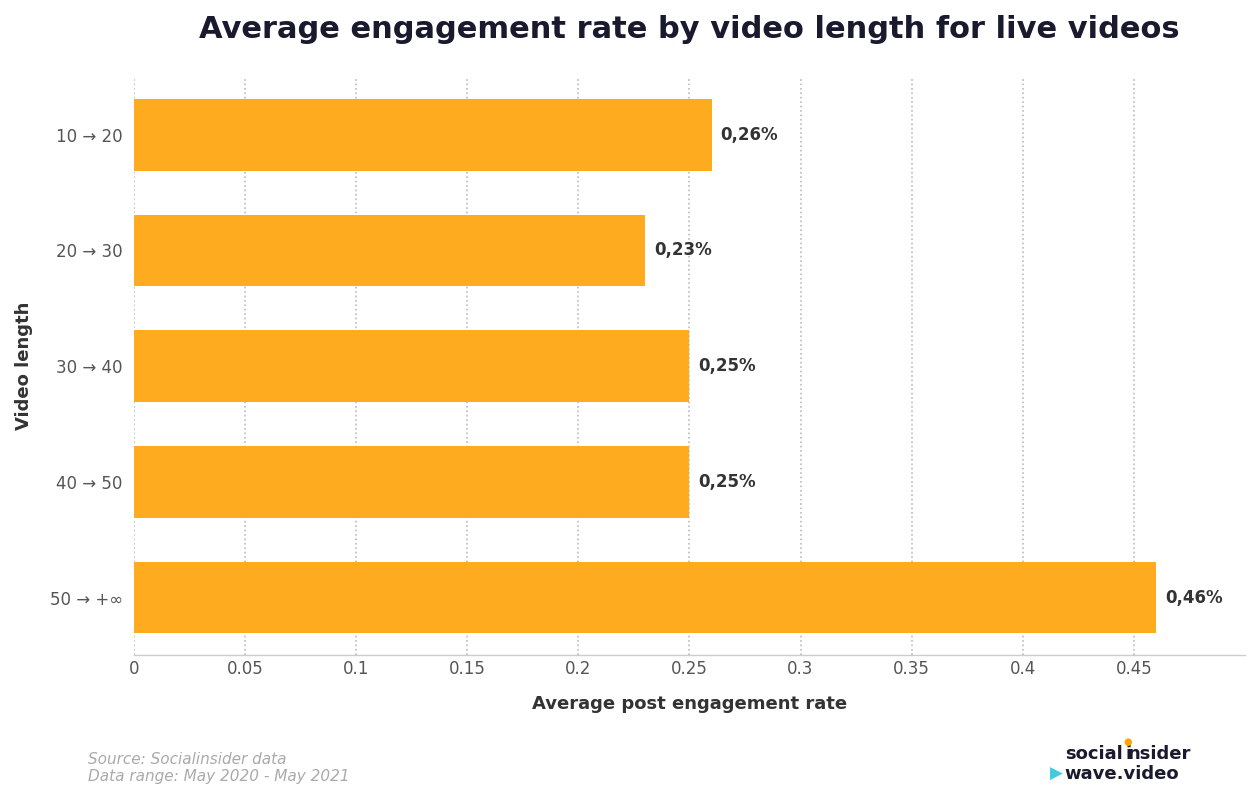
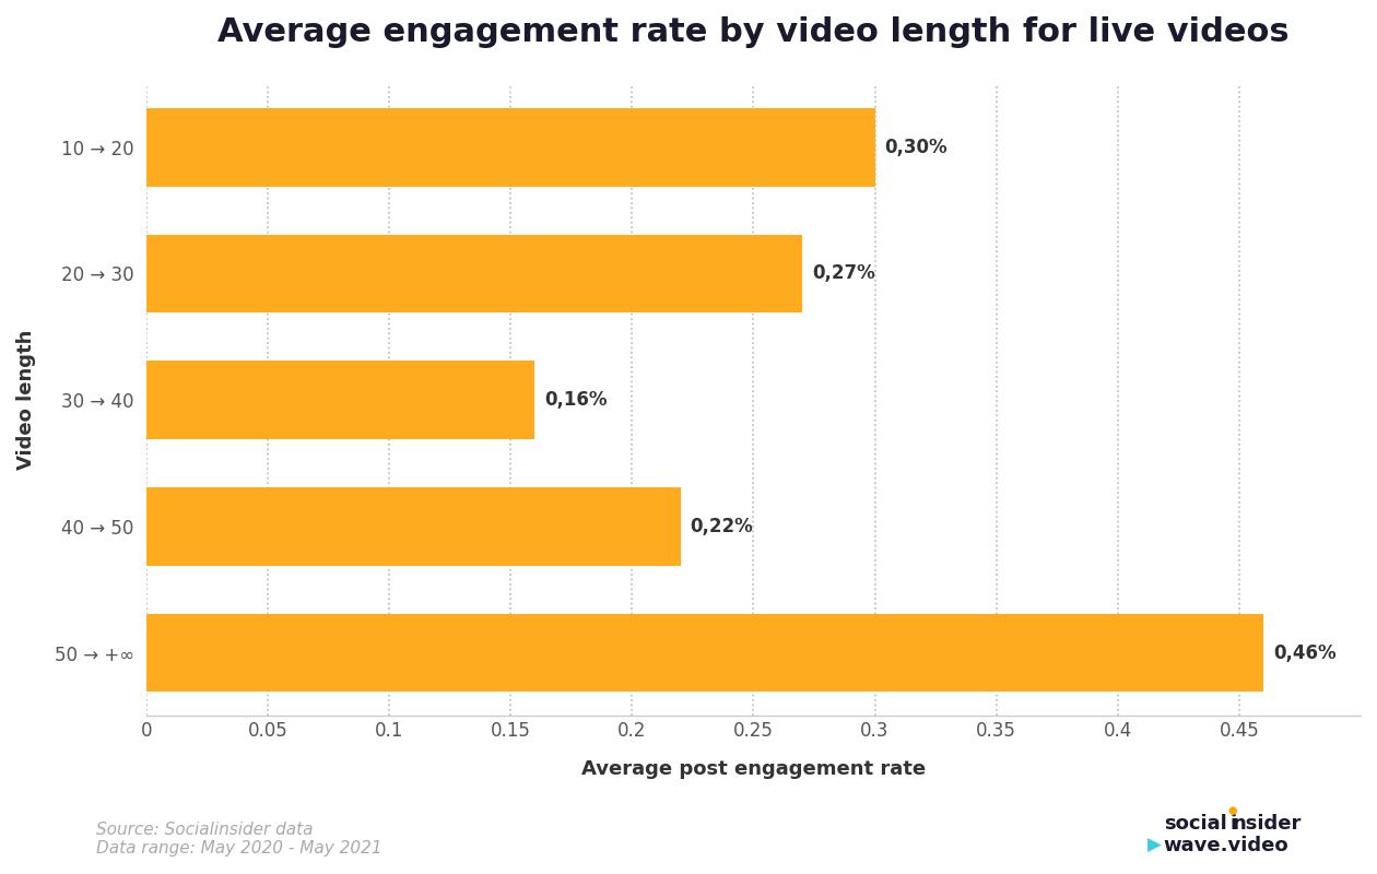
10 → 20: 0,26% -> 0,30%
20 → 30: 0,23% -> 0,27%
30 → 40: 0,25% -> 0,16%
40 → 50: 0,25% -> 0,22%
